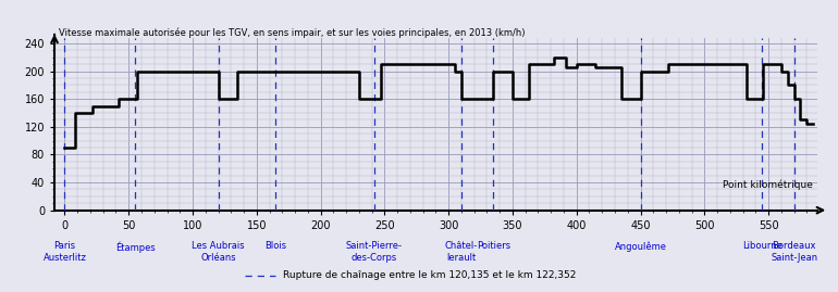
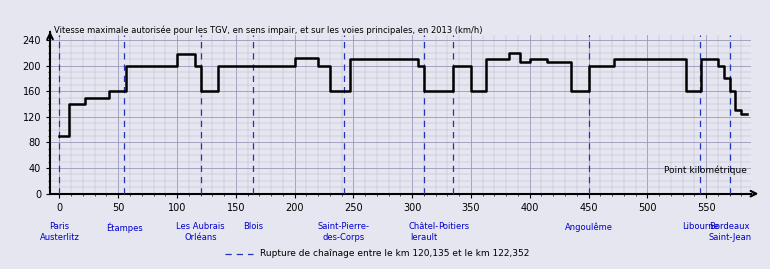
100: 200 -> 218
200: 200 -> 212
